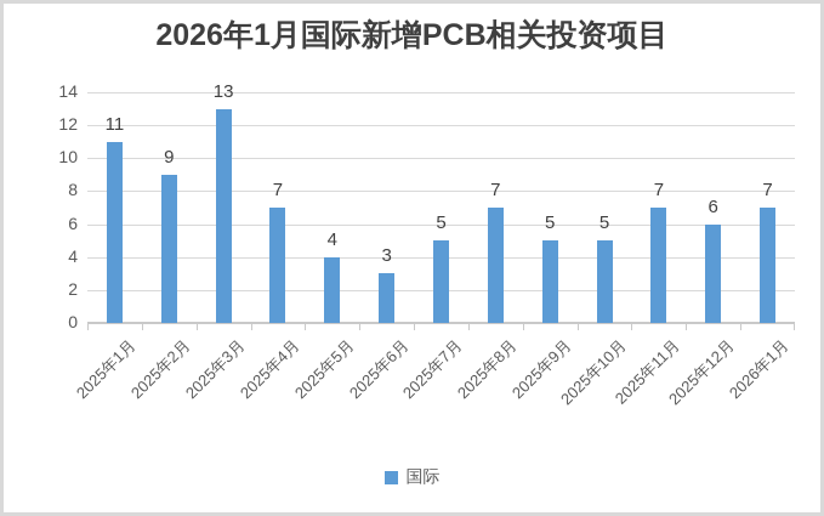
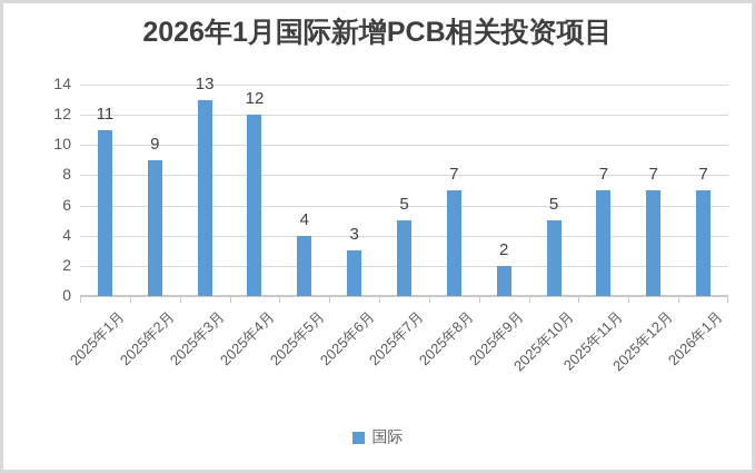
2025年4月: 7 -> 12
2025年9月: 5 -> 2
2025年12月: 6 -> 7
